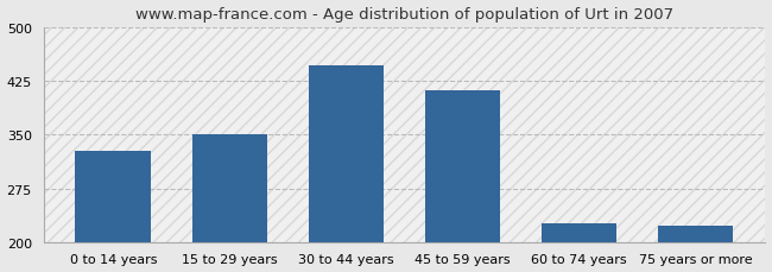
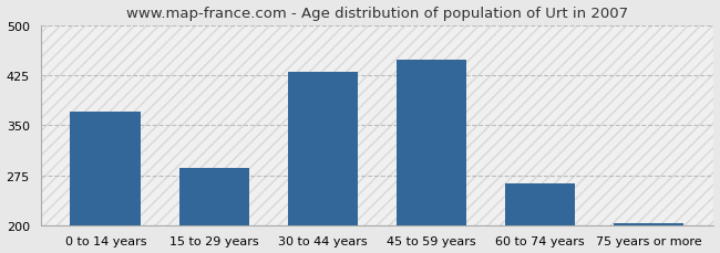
0 to 14 years: 328 -> 370
15 to 29 years: 350 -> 285
30 to 44 years: 446 -> 430
45 to 59 years: 412 -> 448
60 to 74 years: 226 -> 262
75 years or more: 222 -> 203
